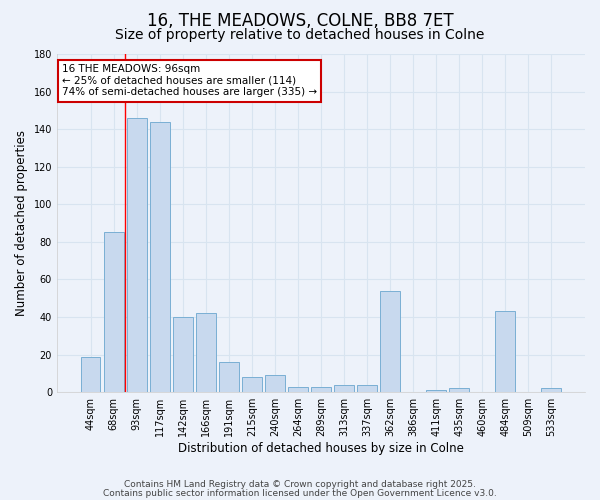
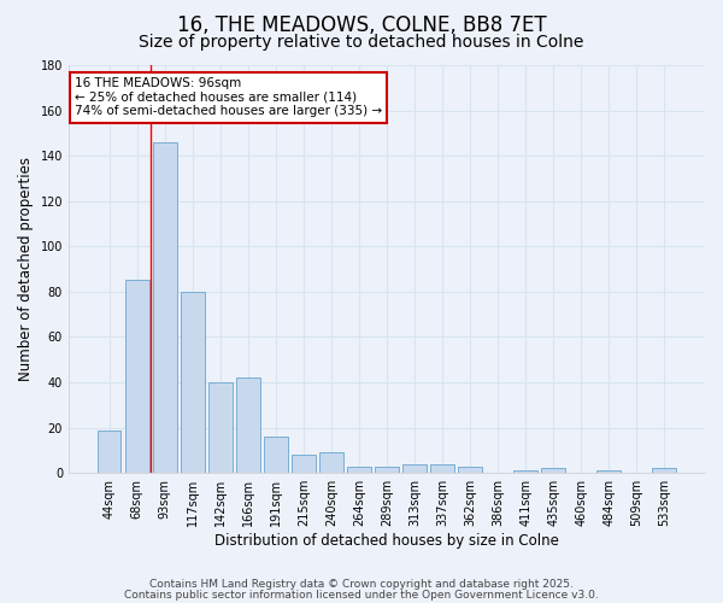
117sqm: 144 -> 80
362sqm: 54 -> 3
484sqm: 43 -> 1
